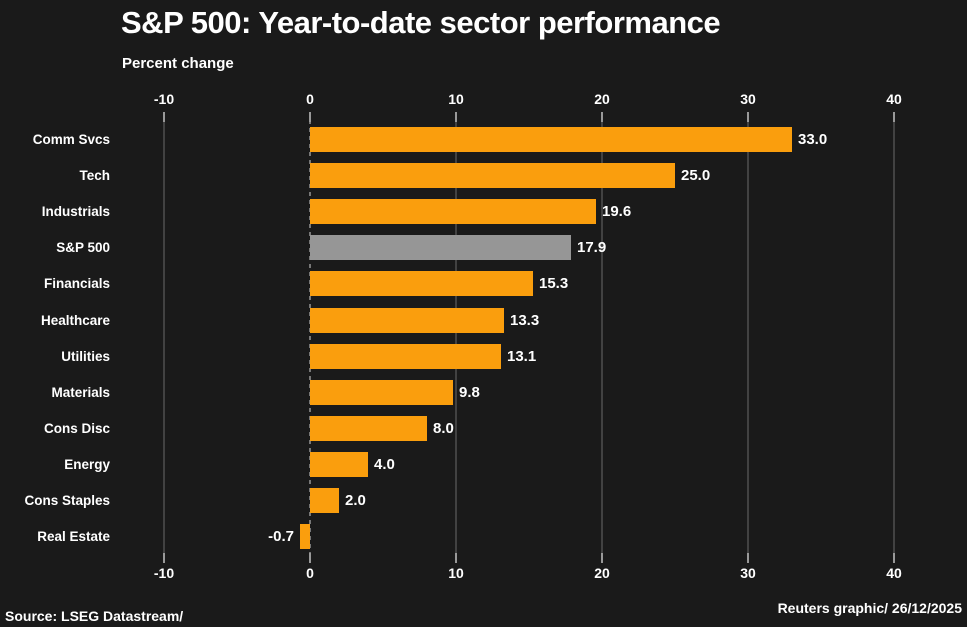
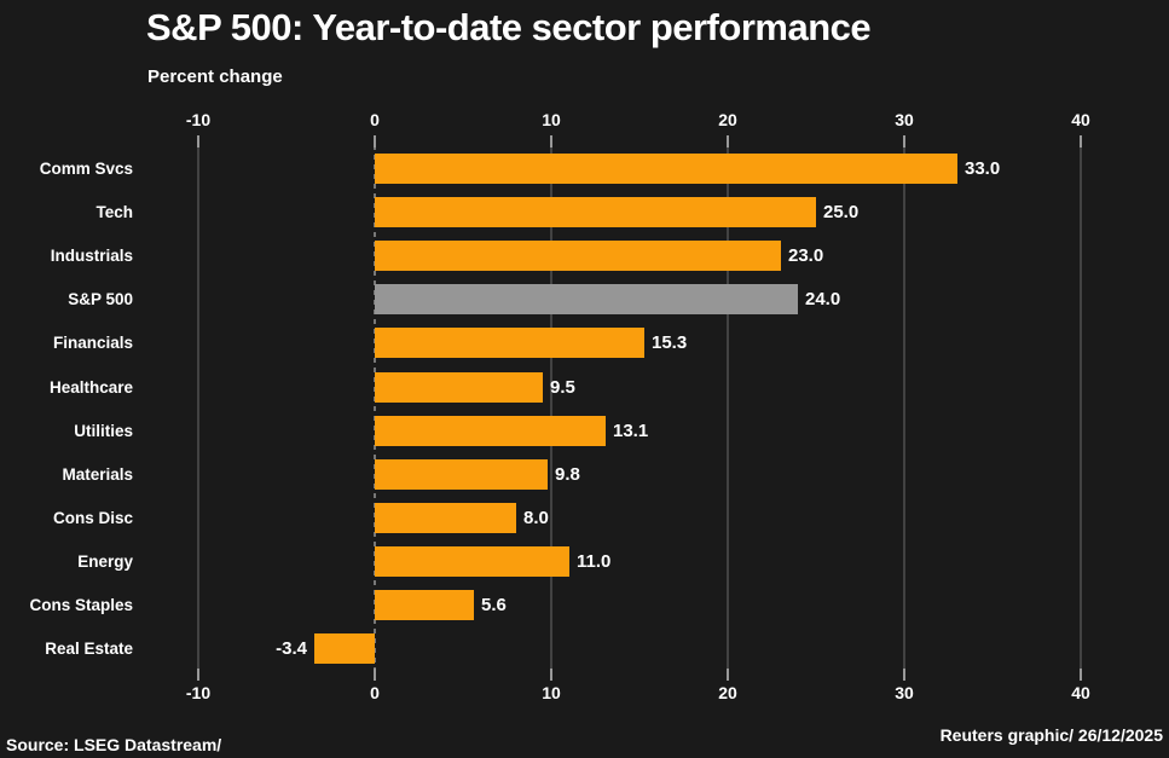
Industrials: 19.6 -> 23.0
S&P 500: 17.9 -> 24.0
Healthcare: 13.3 -> 9.5
Energy: 4.0 -> 11.0
Cons Staples: 2.0 -> 5.6
Real Estate: -0.7 -> -3.4
